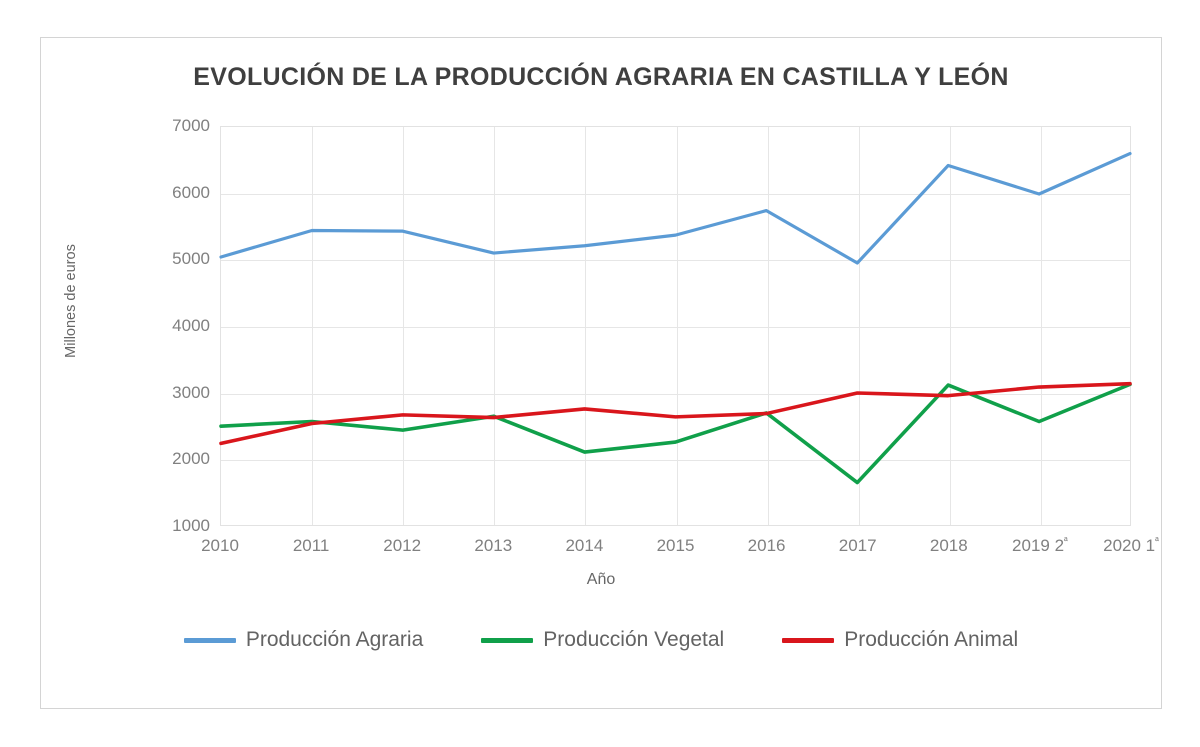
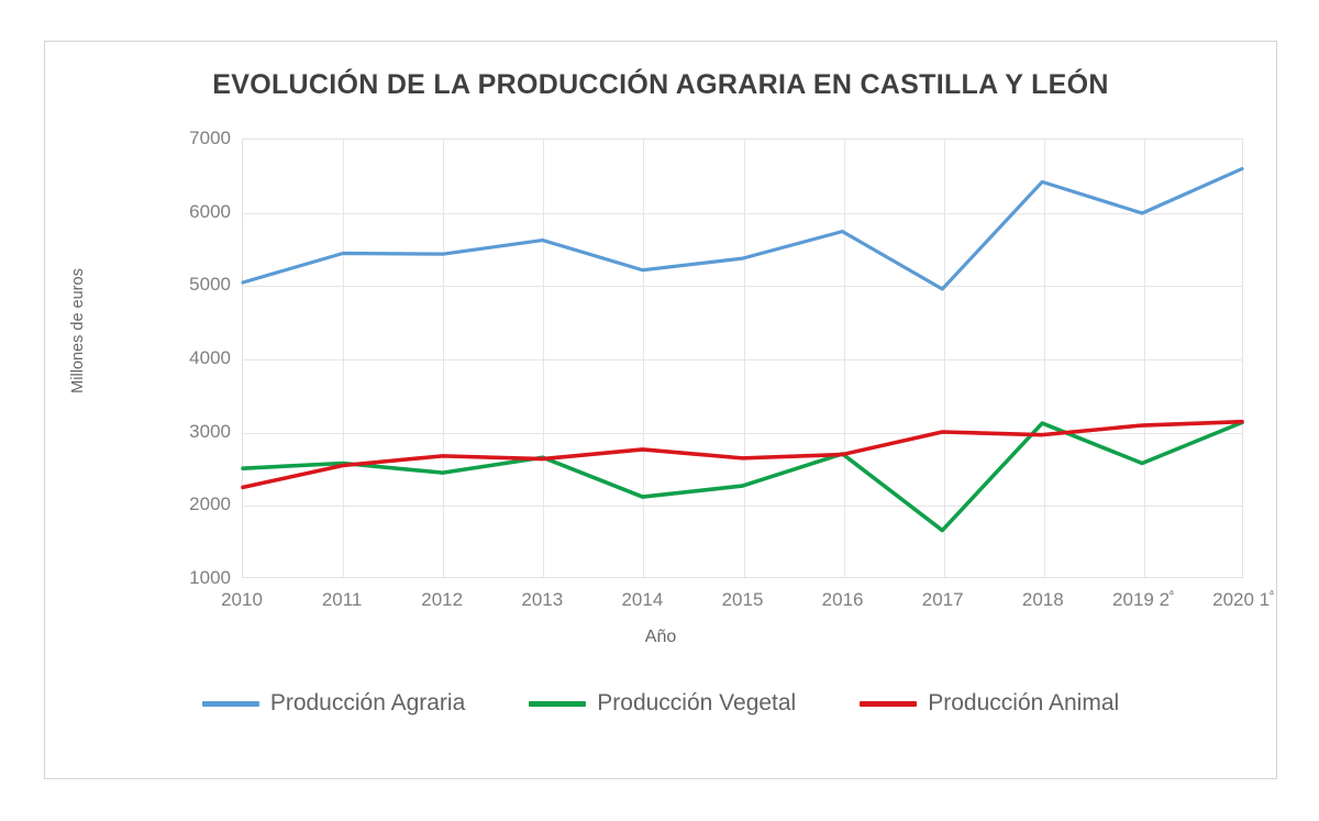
Producción Agraria/2013: 5100 -> 5600
